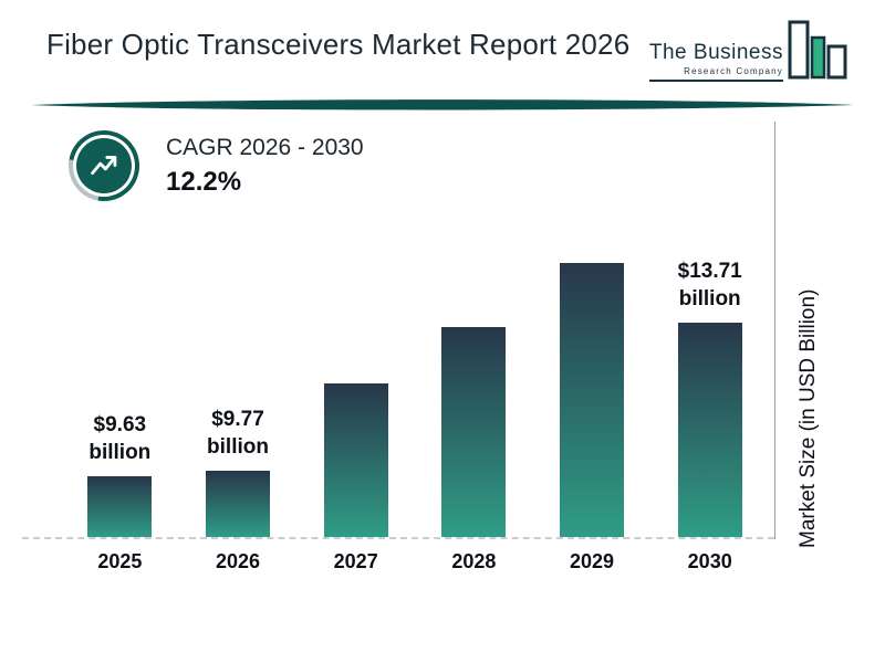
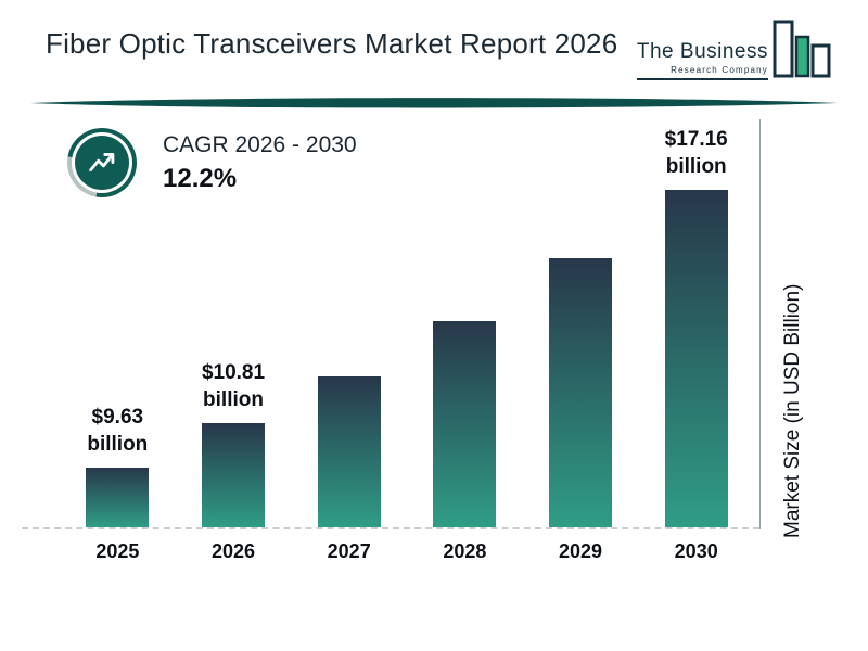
2026: $9.77 -> $10.81
2030: $13.71 -> $17.16
